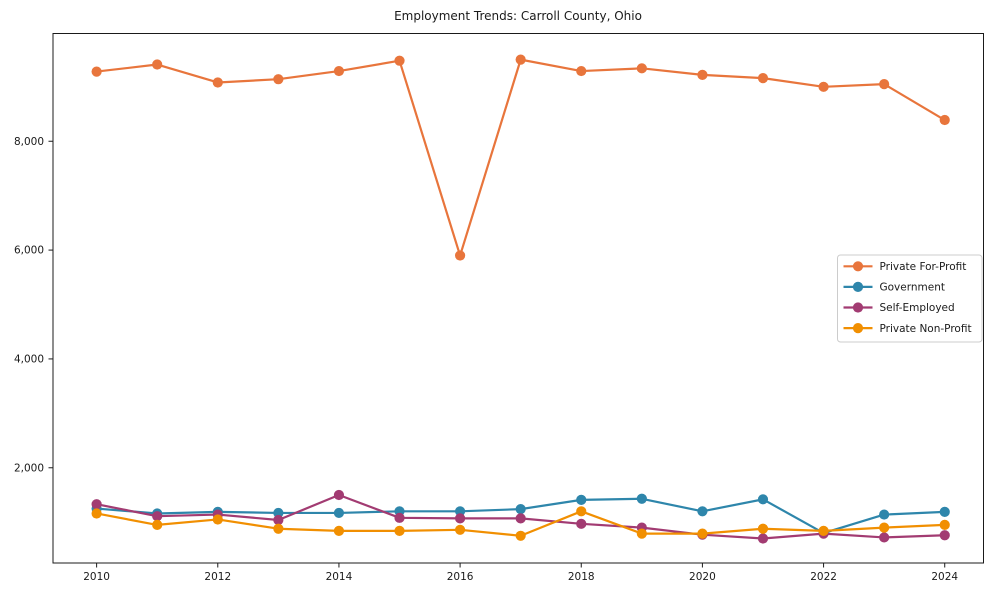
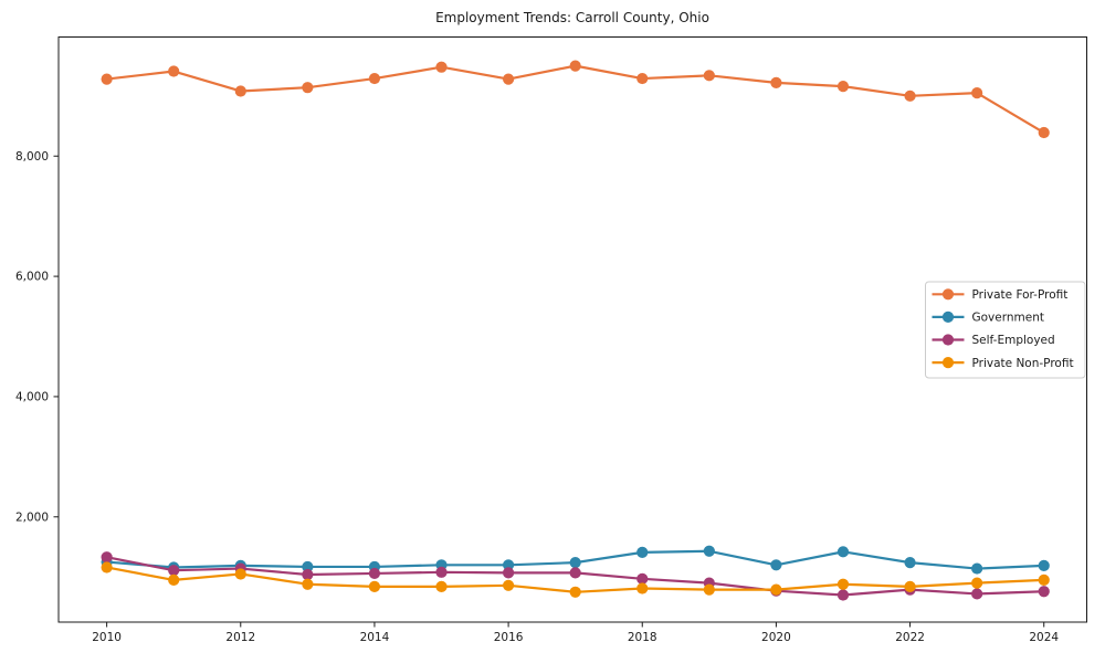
Self-Employed/2014: 1500 -> 1100
Private For-Profit/2016: 5900 -> 9300
Private Non-Profit/2018: 1200 -> 800
Government/2022: 800 -> 1200
